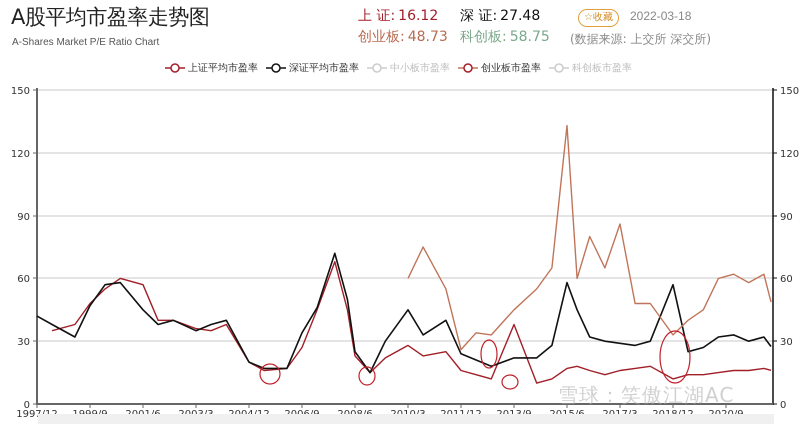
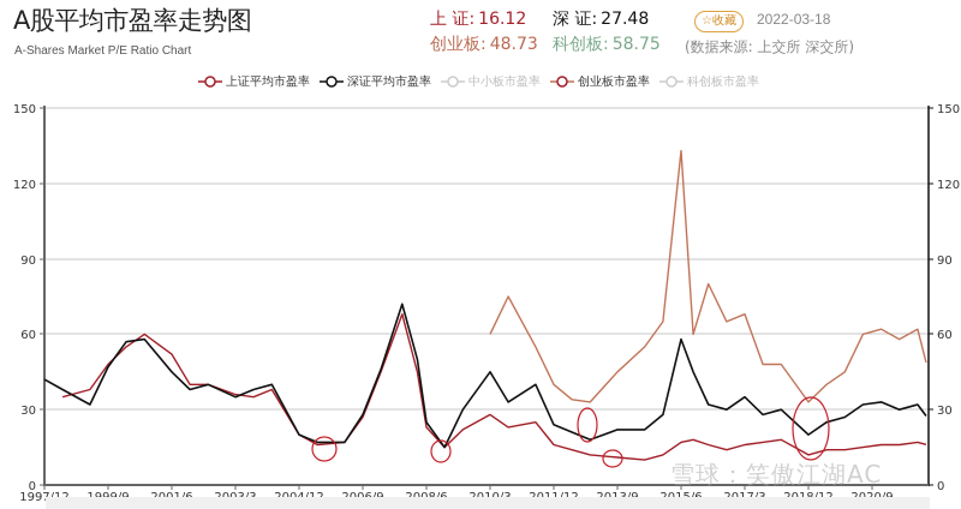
上证平均市盈率/2001/6: 57 -> 52
深证平均市盈率/2006/9: 34 -> 28
创业板市盈率/2011/12: 26 -> 40
上证平均市盈率/2013/9: 38 -> 11
深证平均市盈率/2017/3: 29 -> 35
创业板市盈率/2017/3: 86 -> 68
深证平均市盈率/2018/12: 57 -> 20
